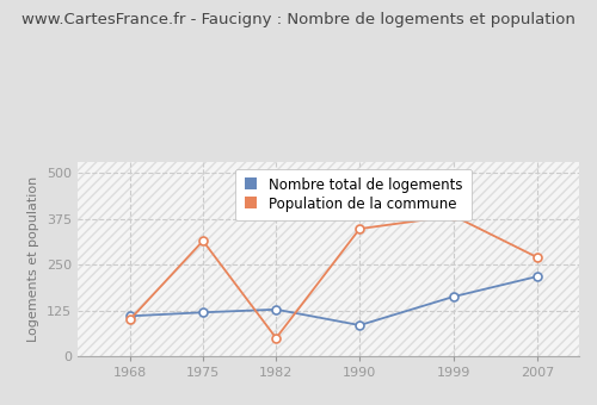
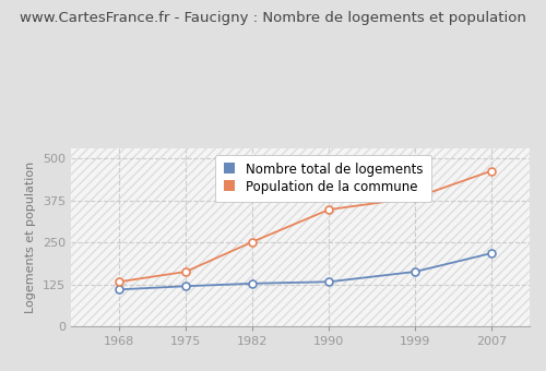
Population de la commune/1968: 100 -> 133
Population de la commune/1975: 315 -> 163
Population de la commune/1982: 50 -> 252
Nombre total de logements/1990: 85 -> 133
Population de la commune/2007: 270 -> 463
